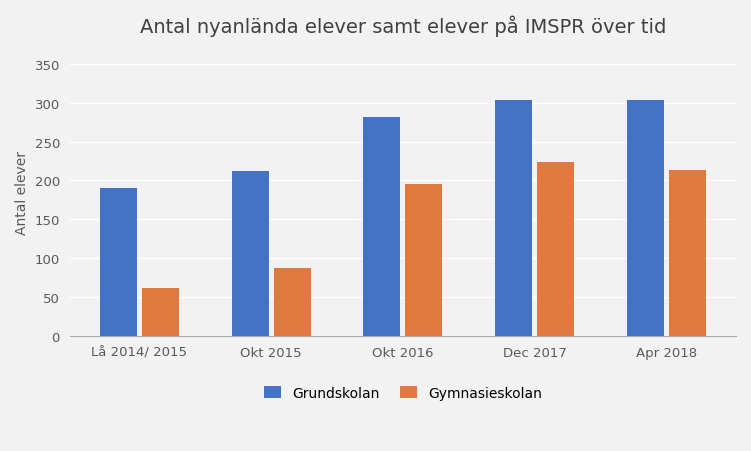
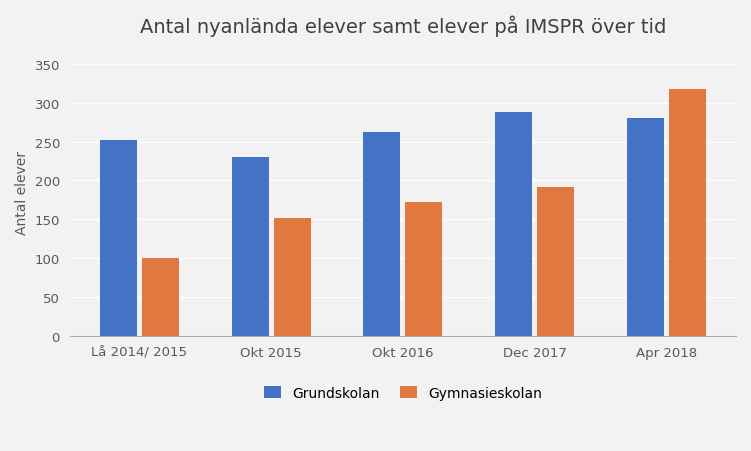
Grundskolan/Lå 2014/ 2015: 190 -> 252
Gymnasieskolan/Lå 2014/ 2015: 62 -> 100
Grundskolan/Okt 2015: 212 -> 230
Gymnasieskolan/Okt 2015: 87 -> 152
Grundskolan/Okt 2016: 282 -> 262
Gymnasieskolan/Okt 2016: 195 -> 172
Grundskolan/Dec 2017: 303 -> 288
Gymnasieskolan/Dec 2017: 224 -> 192
Grundskolan/Apr 2018: 303 -> 280
Gymnasieskolan/Apr 2018: 213 -> 318
